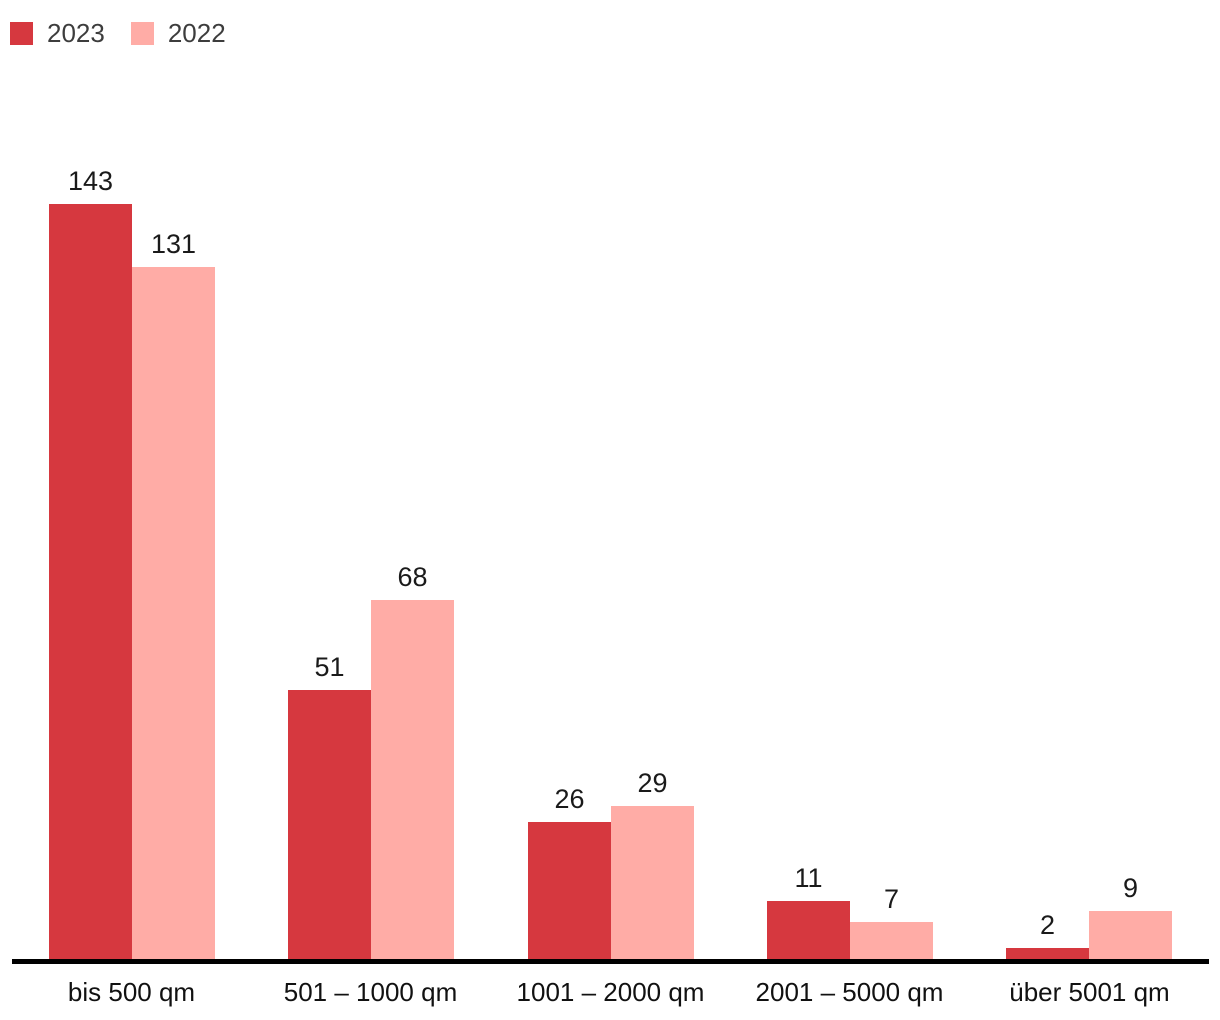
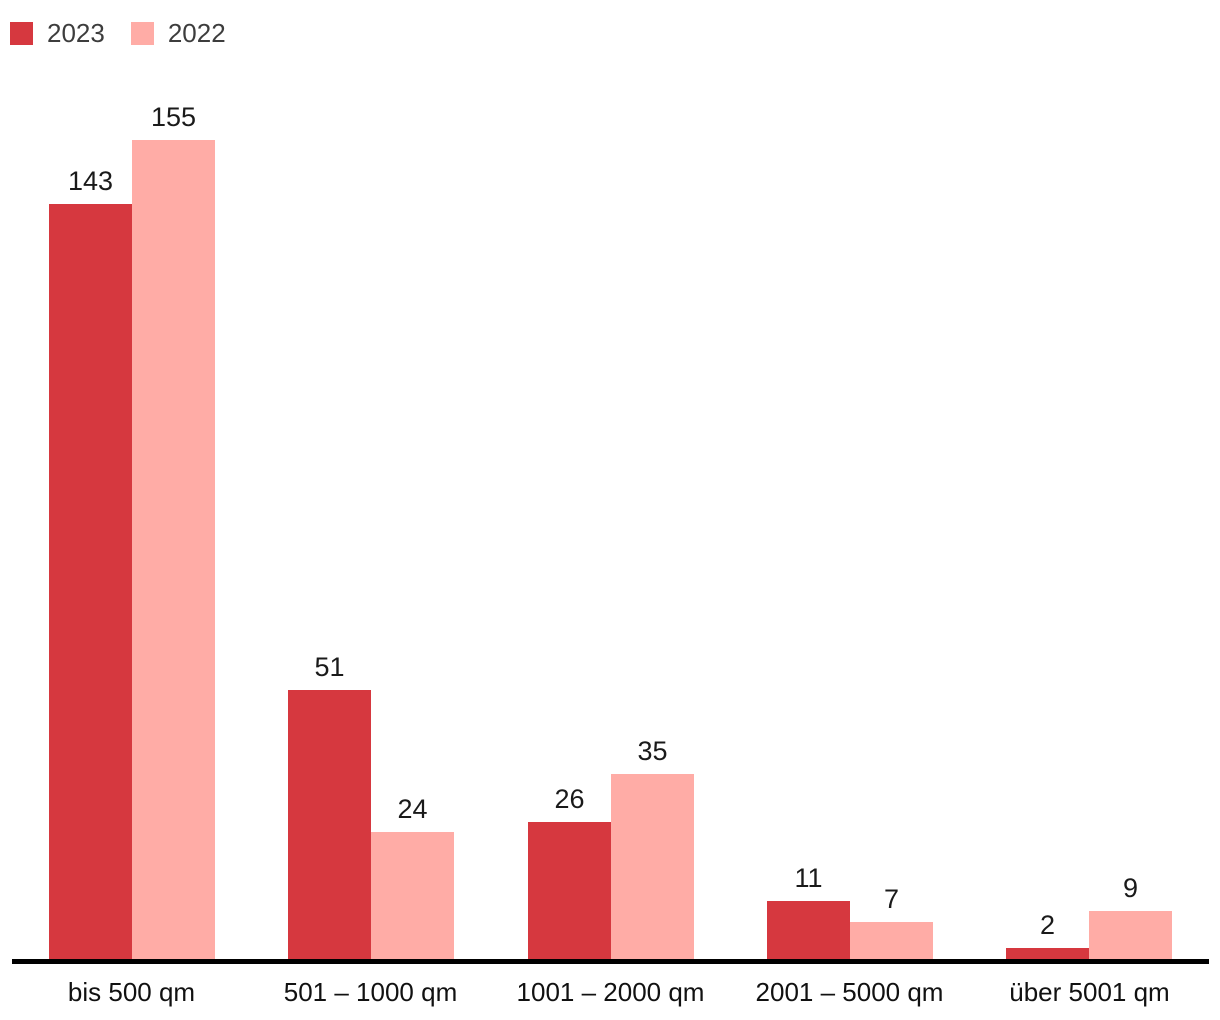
2022/bis 500 qm: 131 -> 155
2022/501 – 1000 qm: 68 -> 24
2022/1001 – 2000 qm: 29 -> 35
